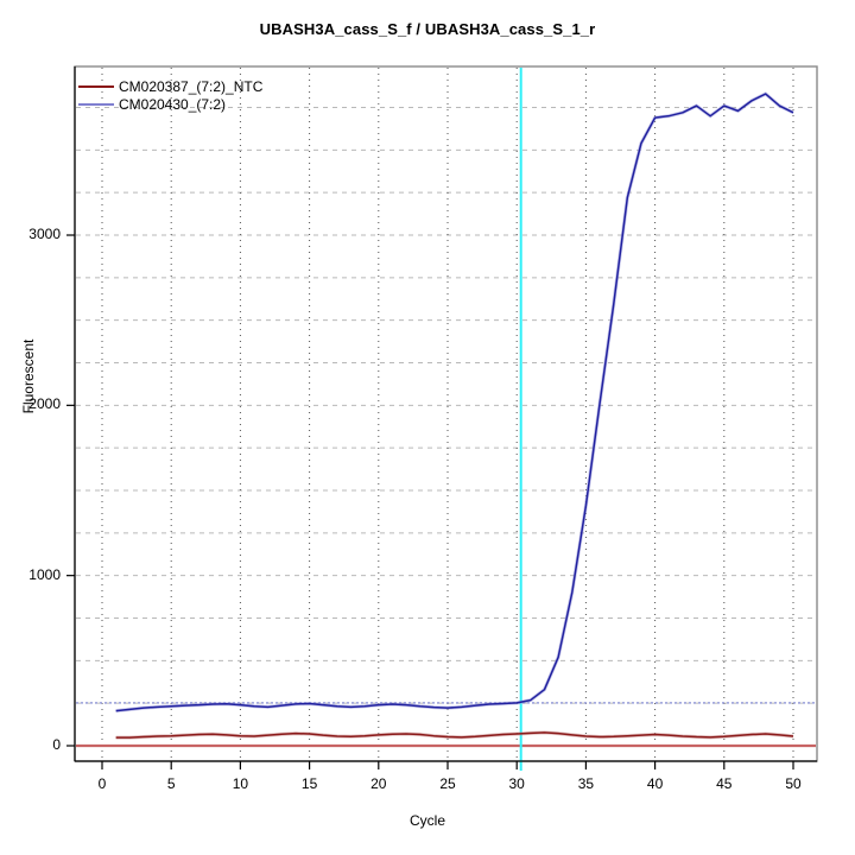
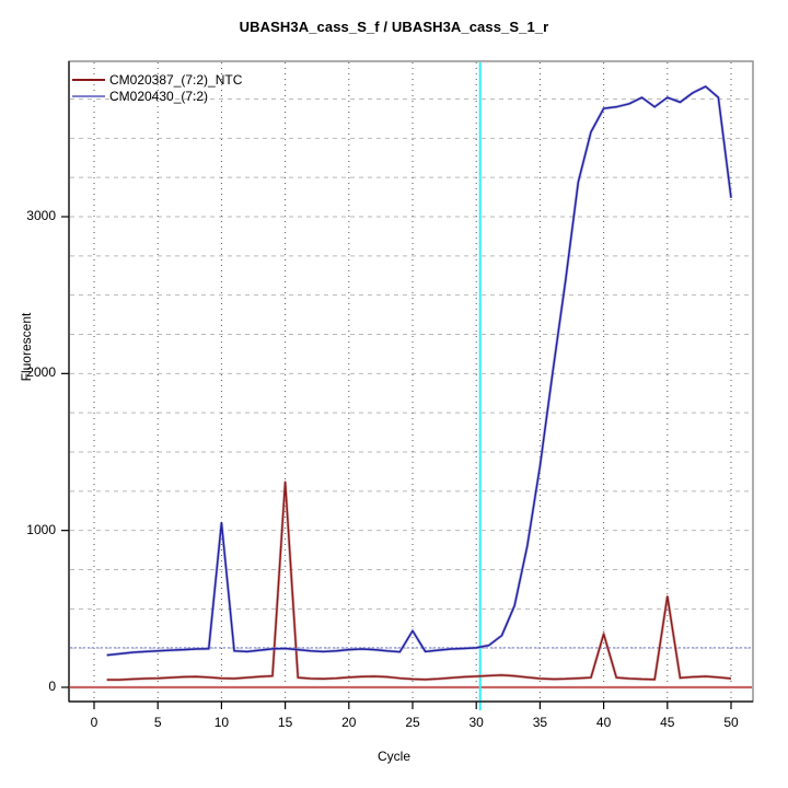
CM020430_(7:2)/10: 240 -> 1050
CM020387_(7:2)_NTC/15: 70 -> 1310
CM020430_(7:2)/25: 220 -> 360
CM020387_(7:2)_NTC/40: 70 -> 340
CM020387_(7:2)_NTC/45: 50 -> 580
CM020430_(7:2)/50: 3720 -> 3120
